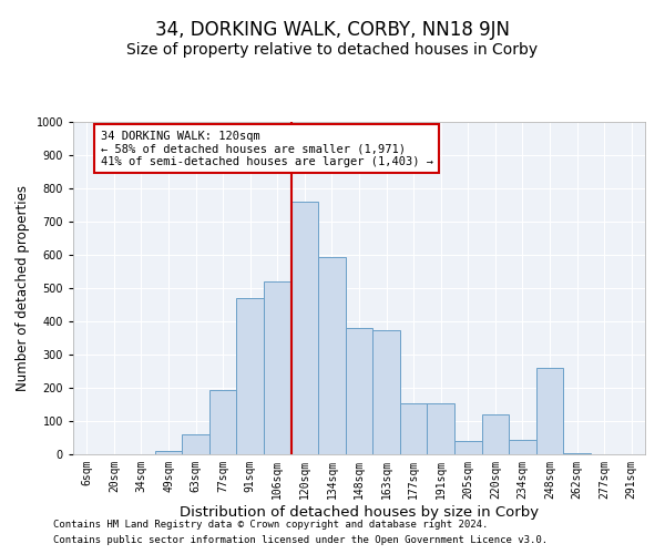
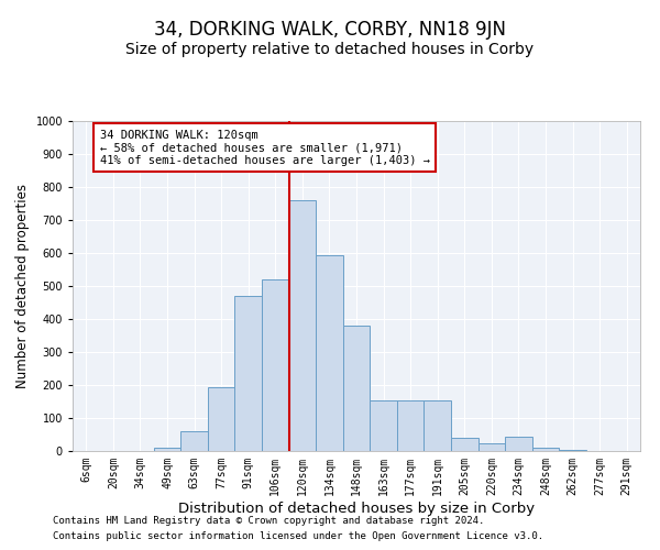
163sqm: 375 -> 155
220sqm: 120 -> 25
248sqm: 260 -> 10
